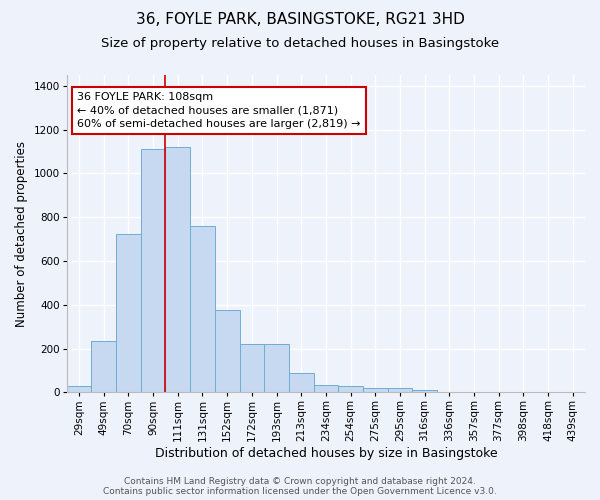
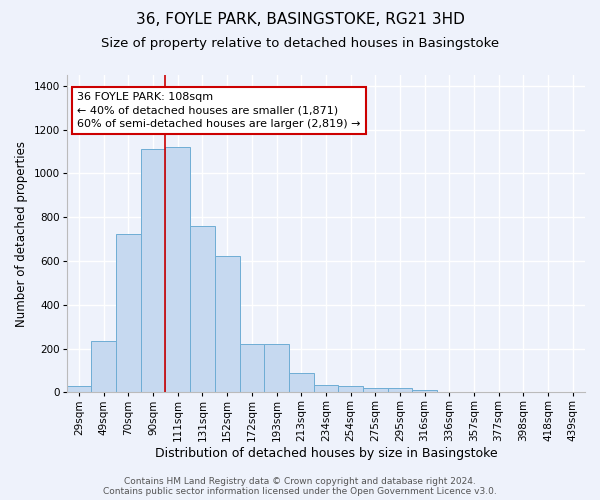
152sqm: 375 -> 625
